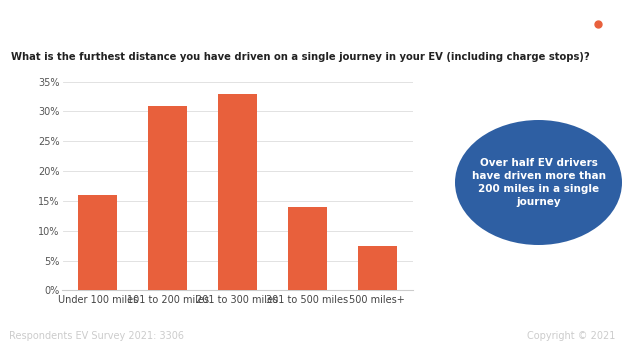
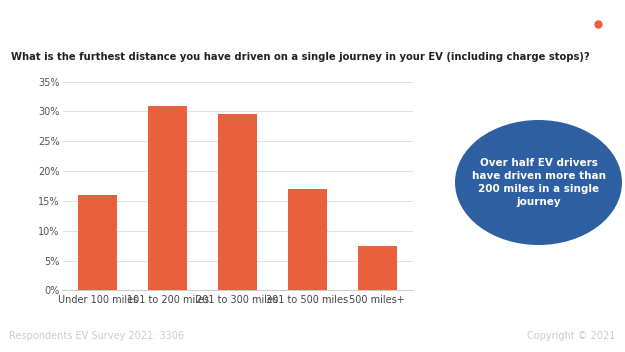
201 to 300 miles: 33.0% -> 29.5%
301 to 500 miles: 14.0% -> 17.0%
